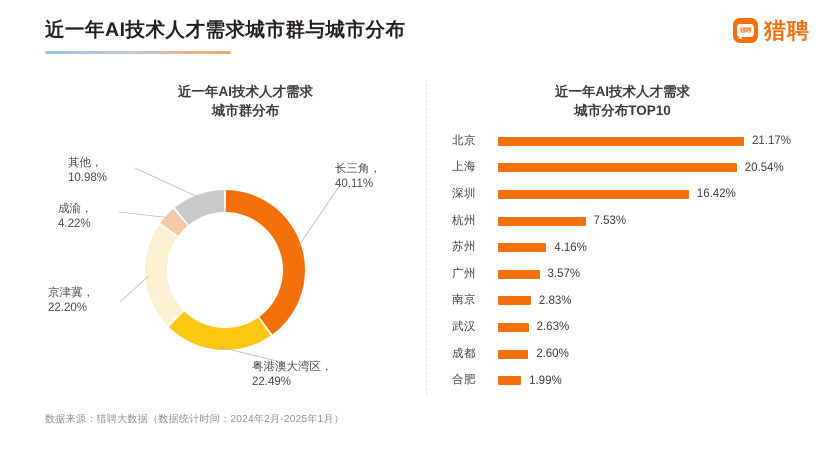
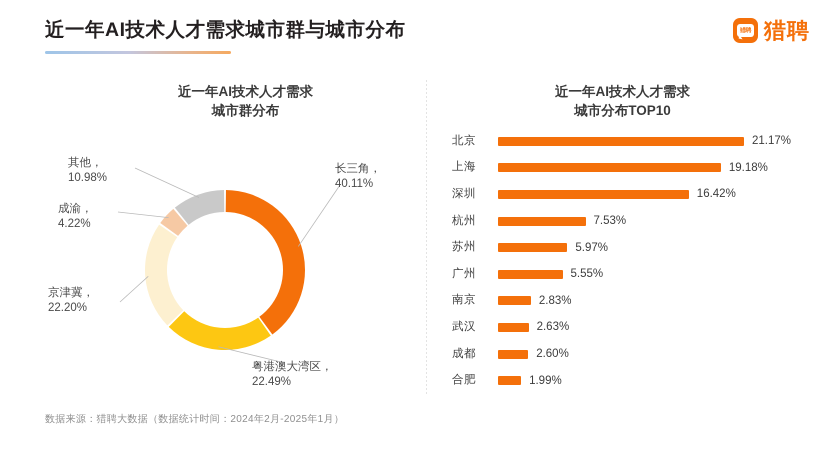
近一年AI技术人才需求城市分布TOP10/上海: 20.54% -> 19.18%
近一年AI技术人才需求城市分布TOP10/苏州: 4.16% -> 5.97%
近一年AI技术人才需求城市分布TOP10/广州: 3.57% -> 5.55%
